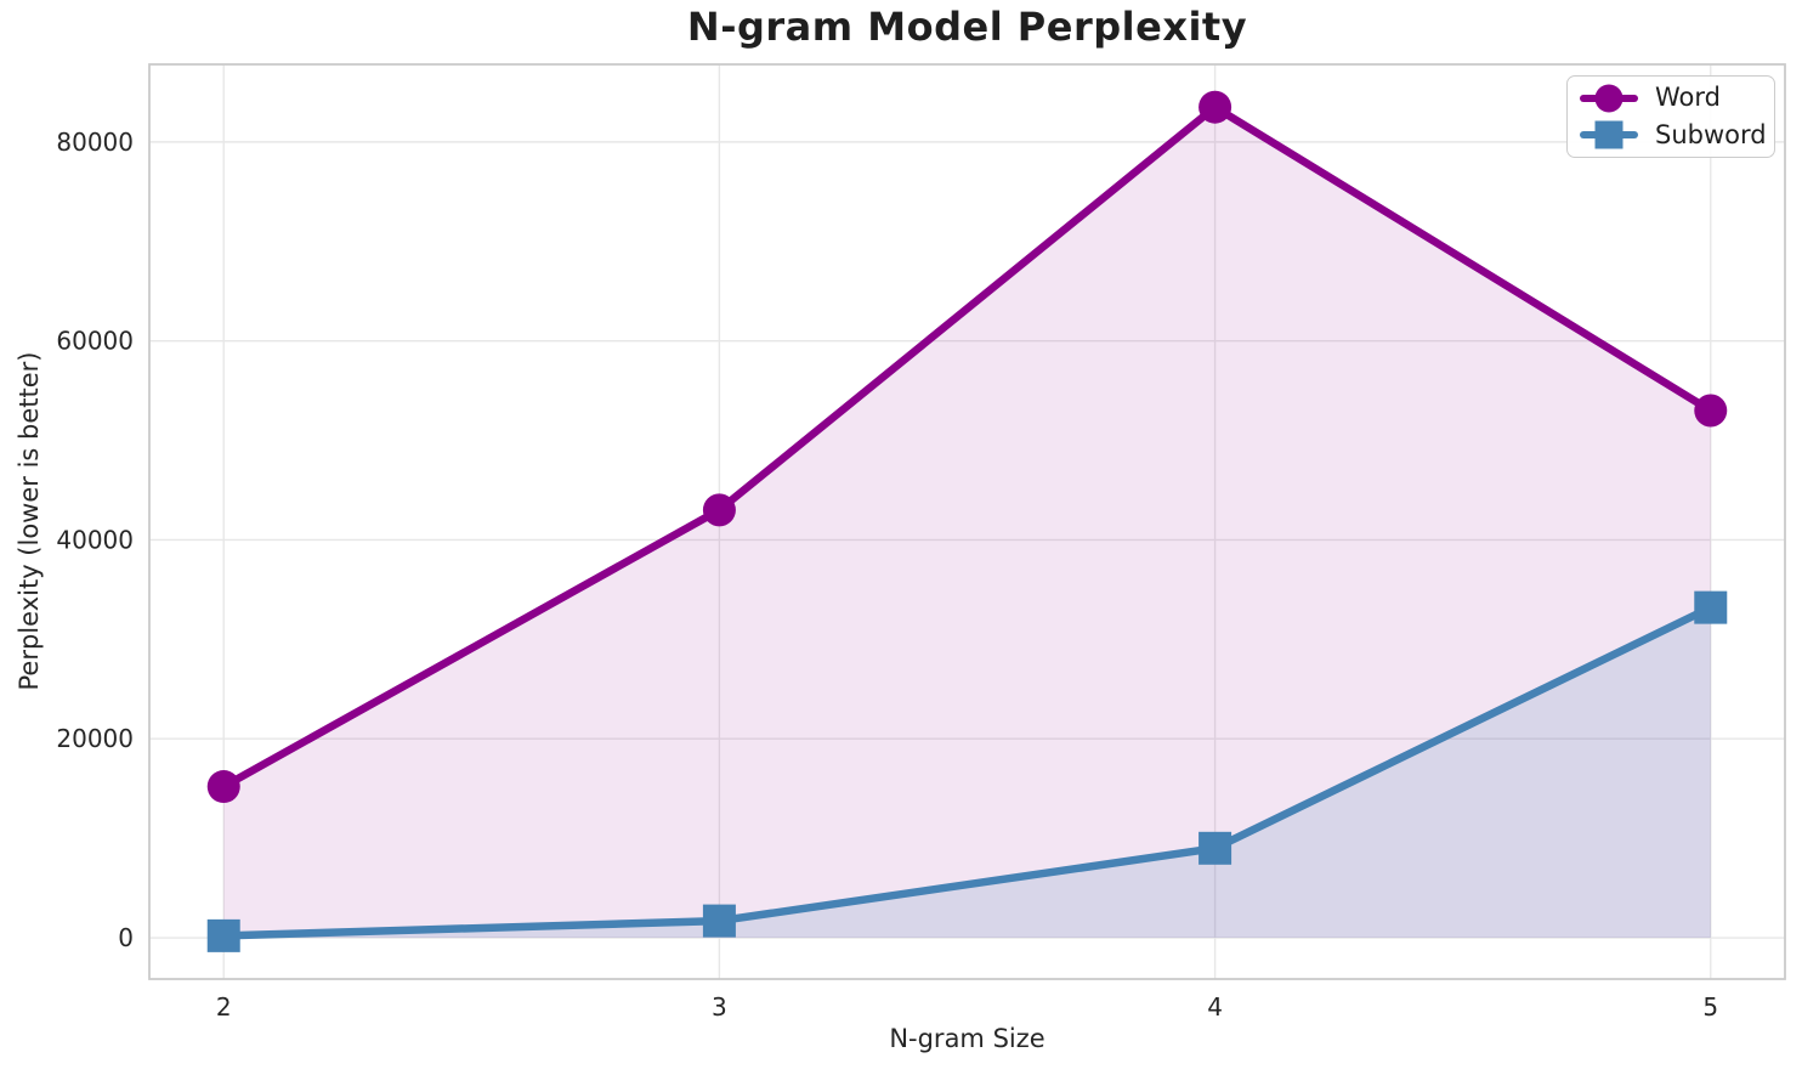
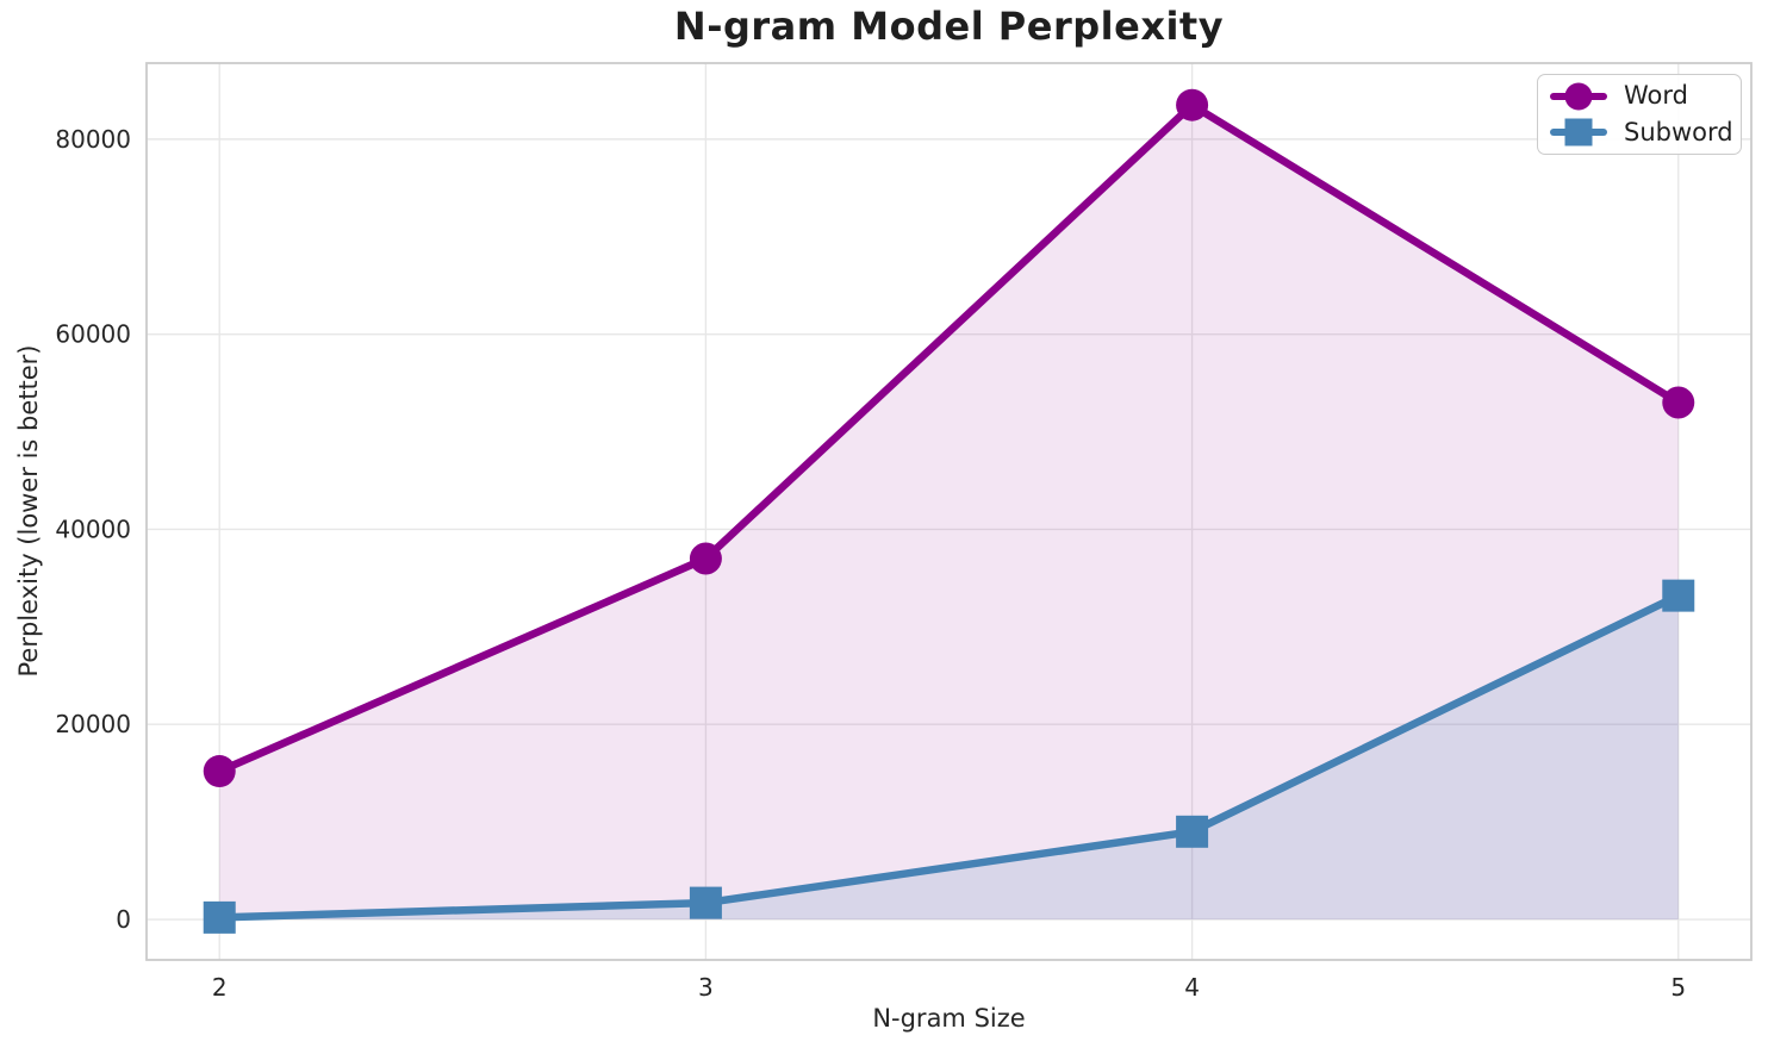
Word/3: 43000 -> 37000
